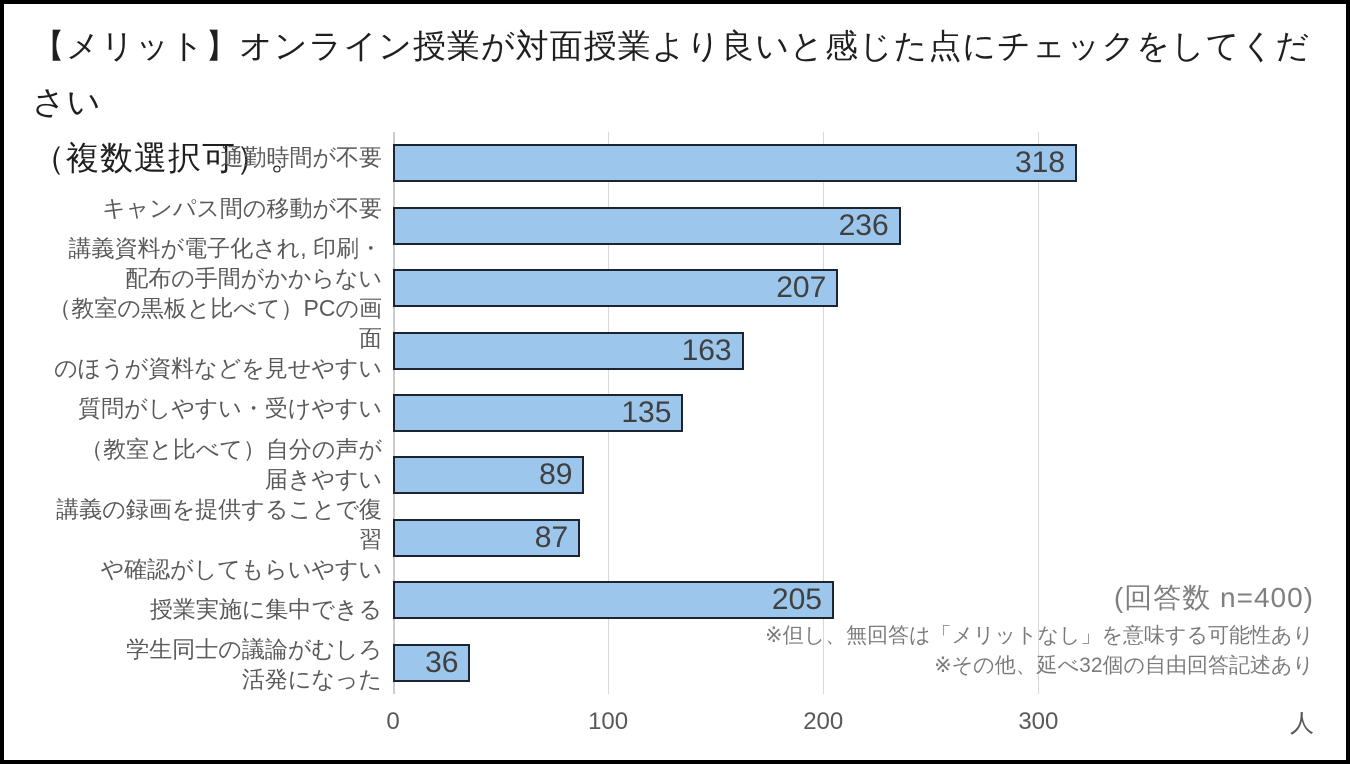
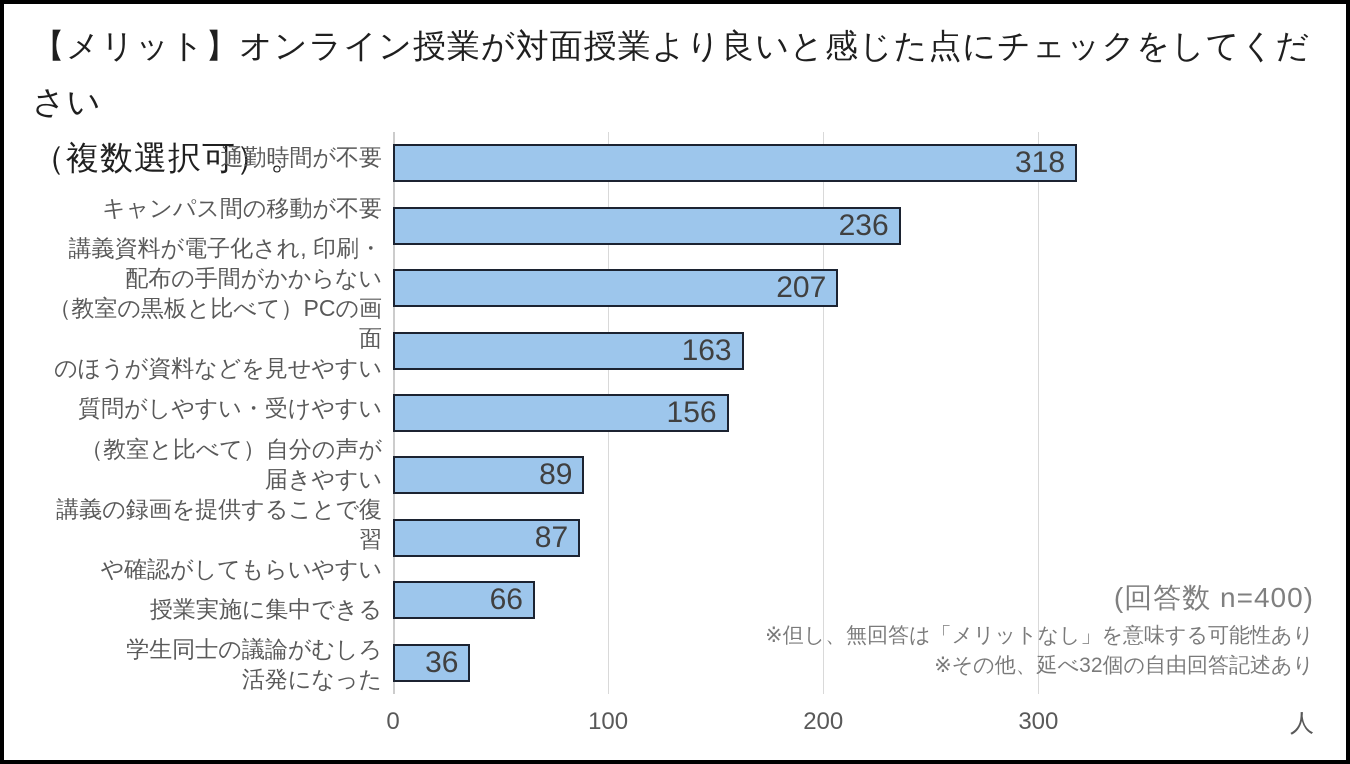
質問がしやすい・受けやすい: 135 -> 156
授業実施に集中できる: 205 -> 66
